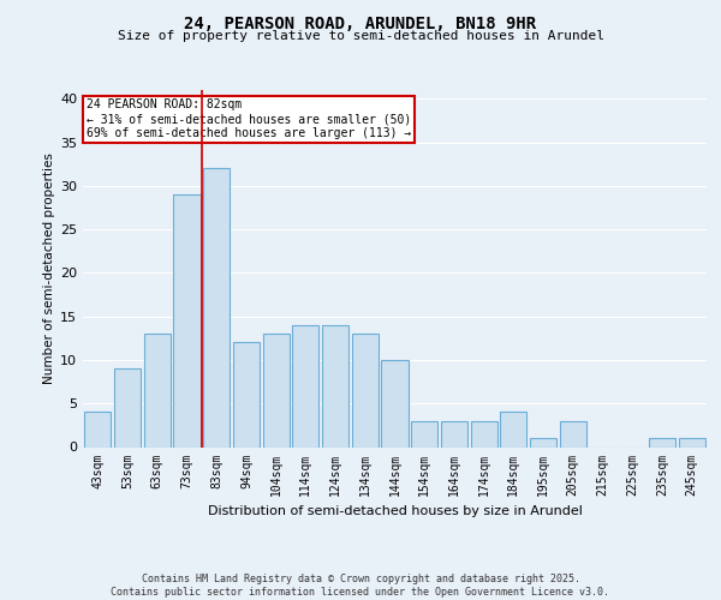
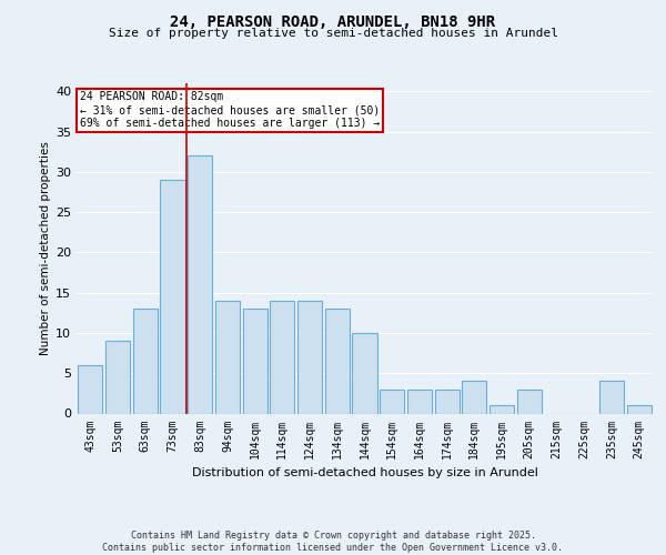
43sqm: 4 -> 6
94sqm: 12 -> 14
235sqm: 1 -> 4
